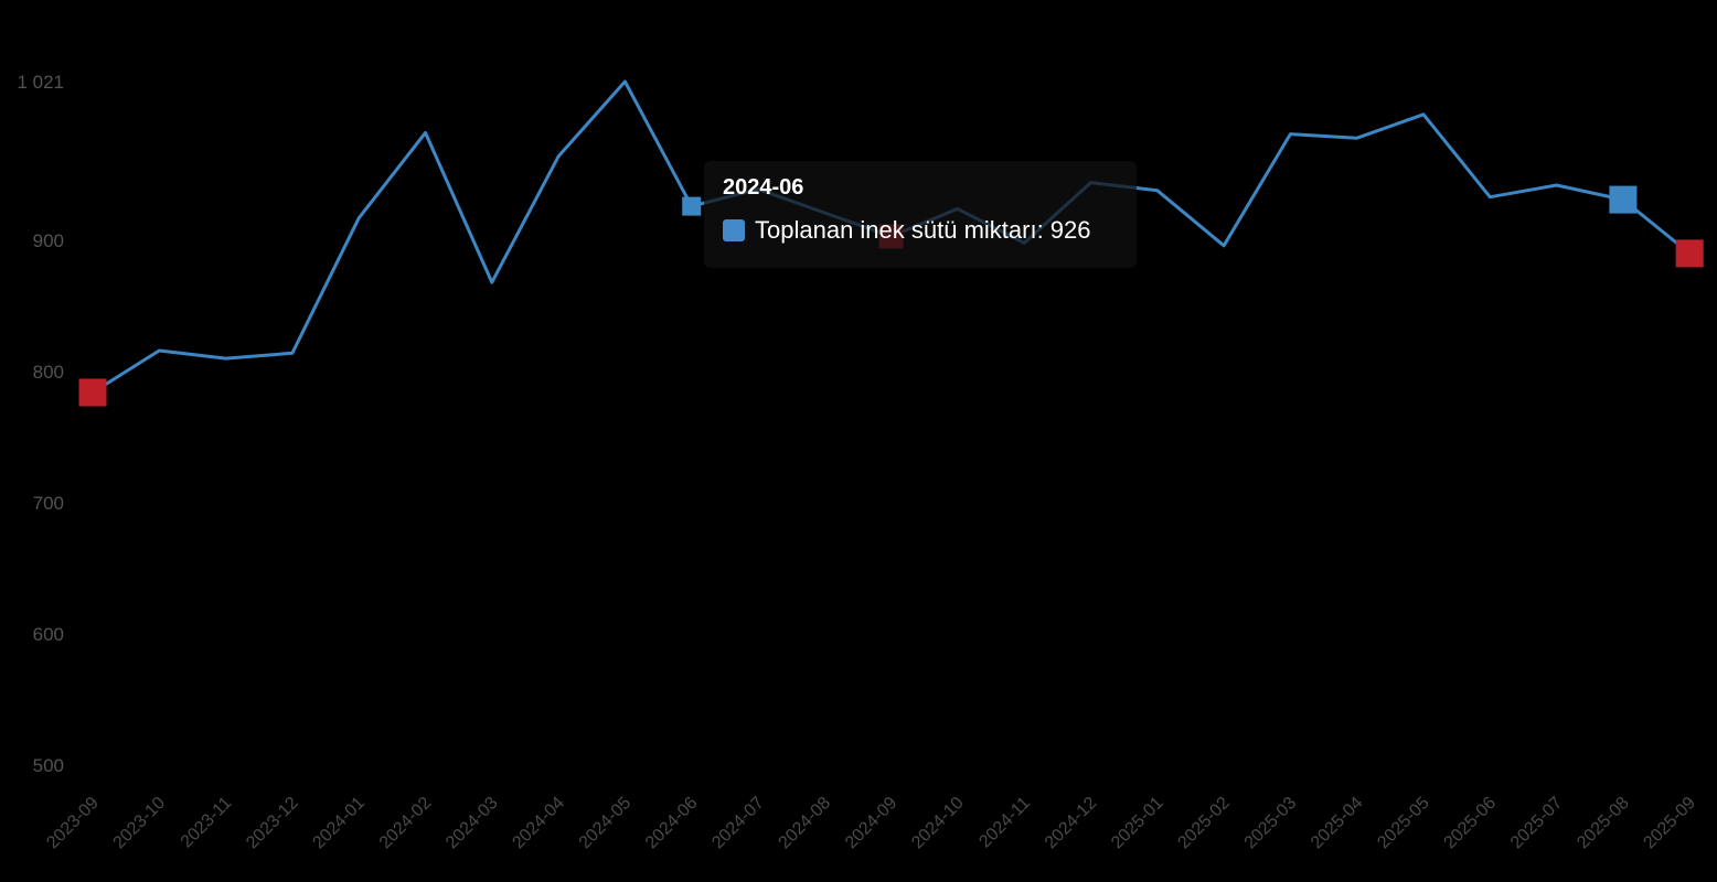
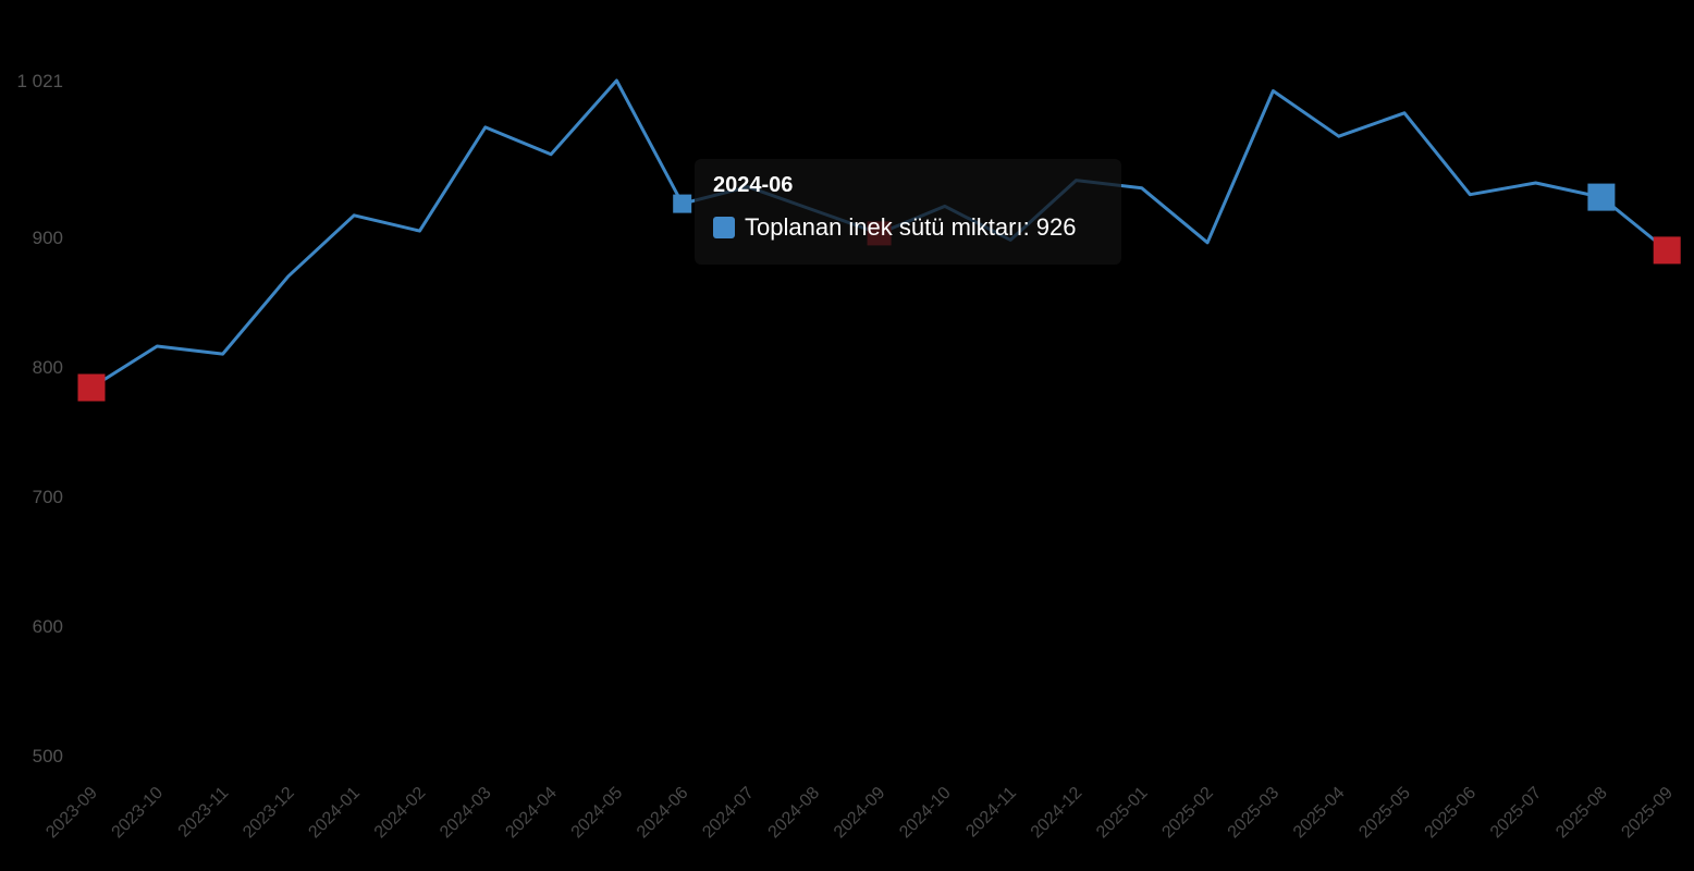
2023-12: 814 -> 870
2024-02: 982 -> 905
2024-03: 868 -> 985
2025-03: 981 -> 1013
